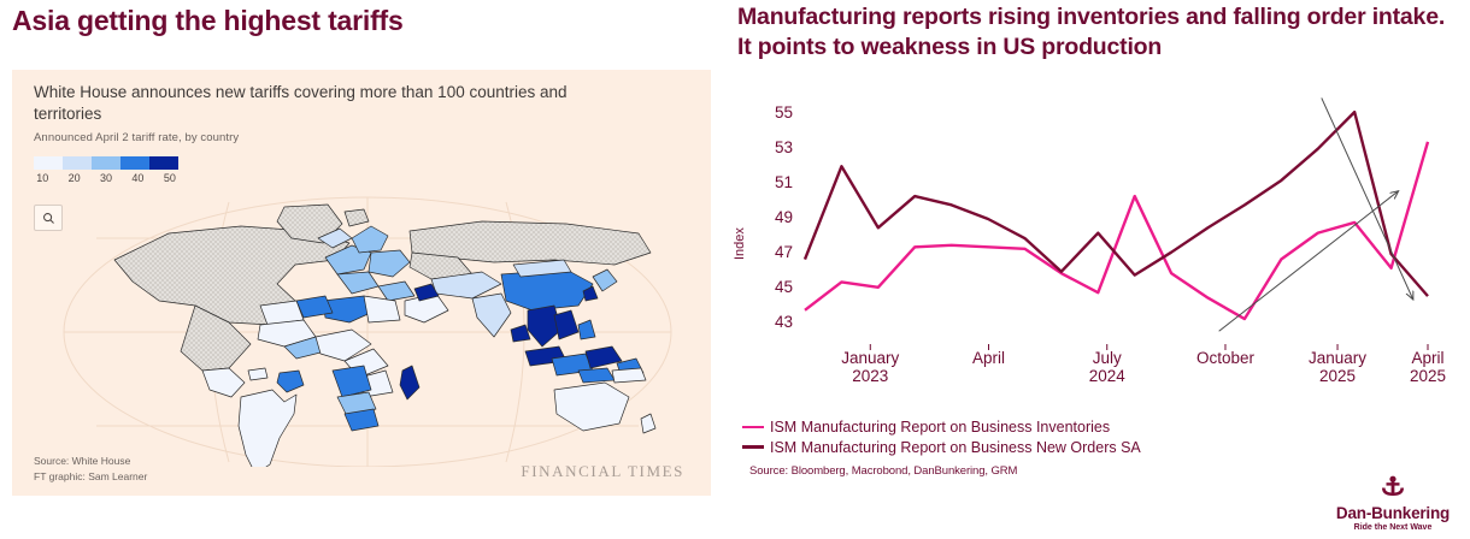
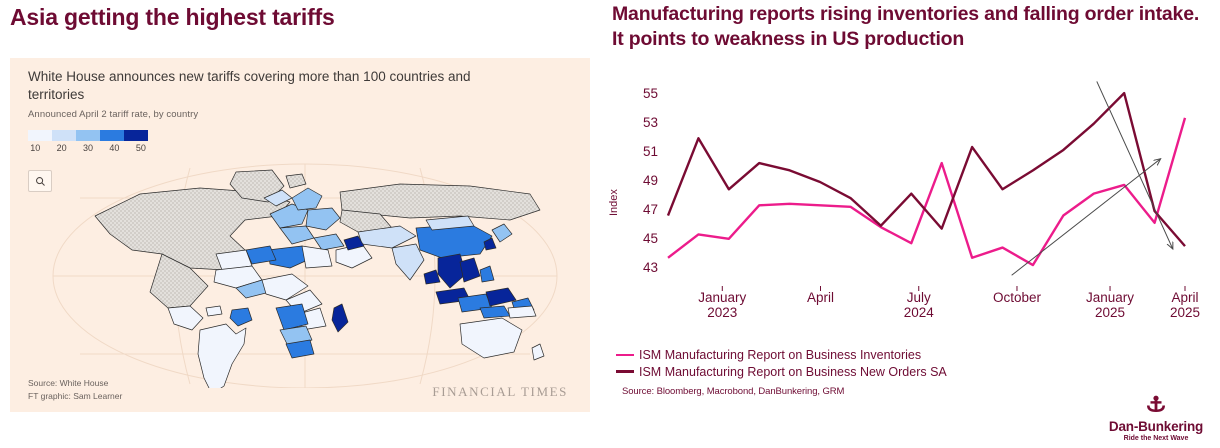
ISM Manufacturing Report on Business Inventories/10: 45.9 -> 43.8
ISM Manufacturing Report on Business New Orders SA/10: 47.1 -> 51.4
